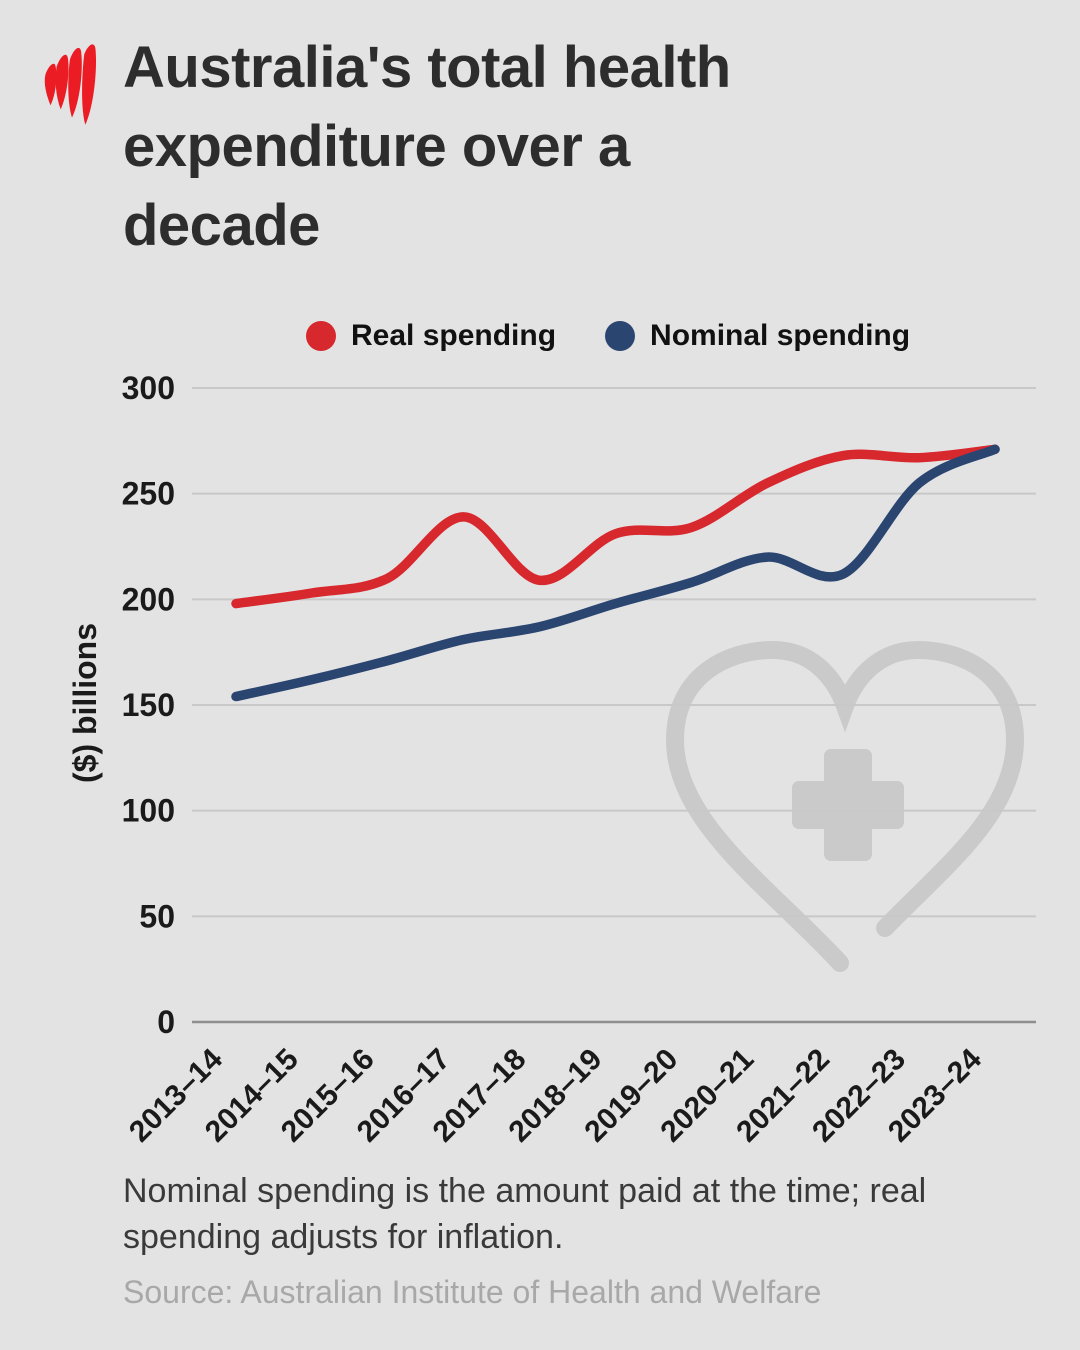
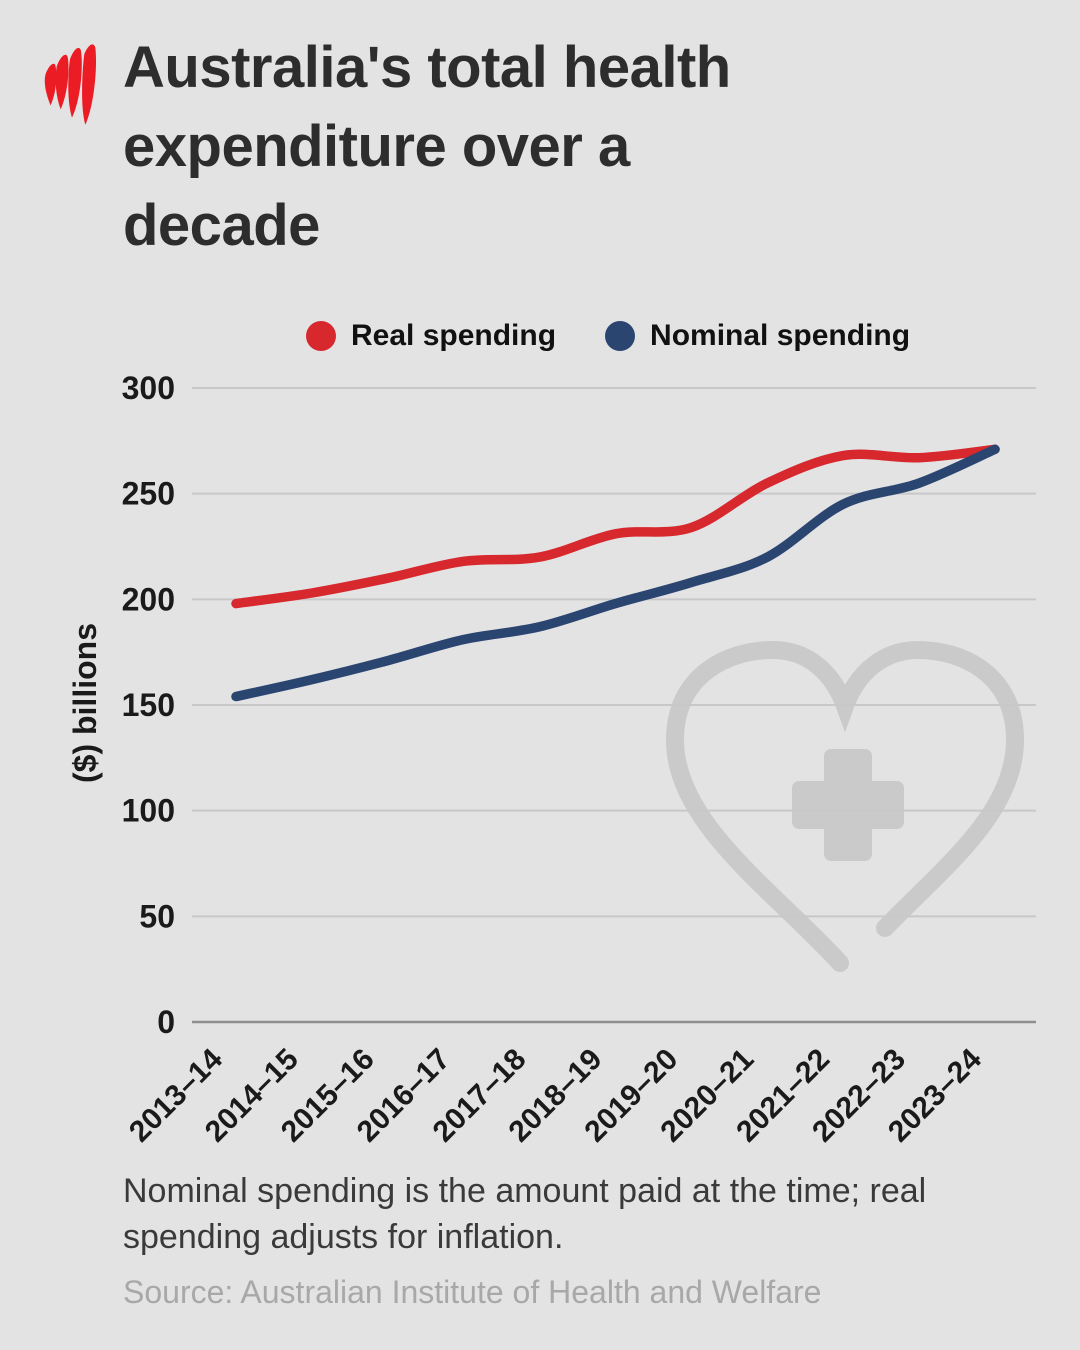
Real spending/2016–17: 239 -> 218
Real spending/2017–18: 209 -> 220
Nominal spending/2021–22: 212 -> 245
